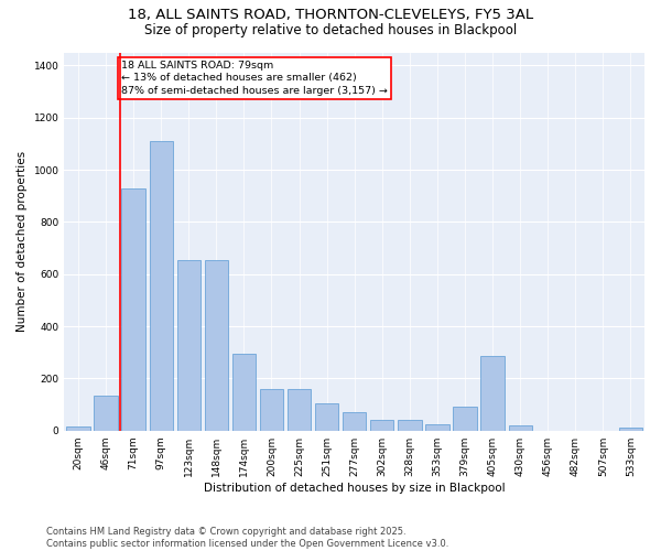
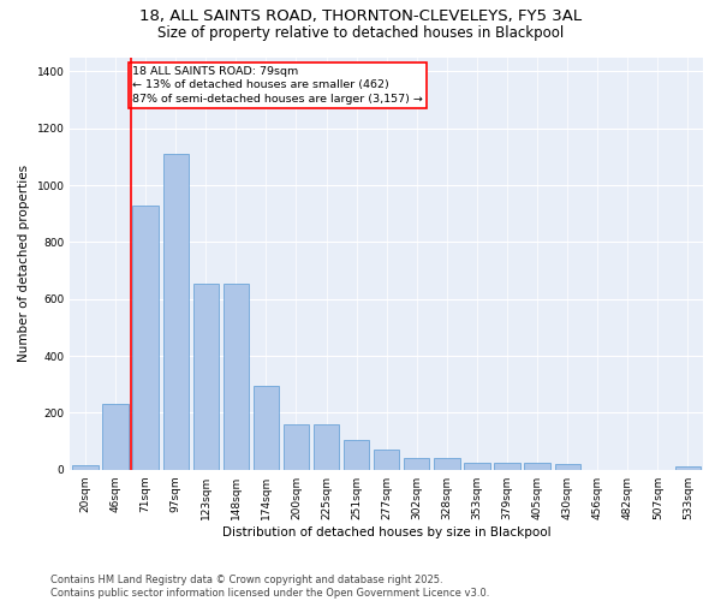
46sqm: 135 -> 230
379sqm: 90 -> 25
405sqm: 285 -> 25
